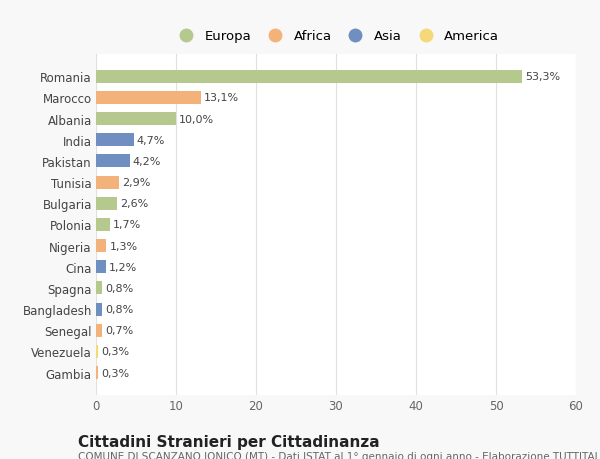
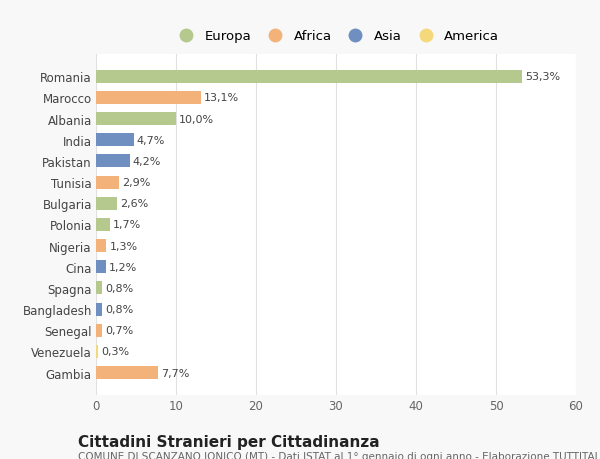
Gambia: 0,3% -> 7,7%
